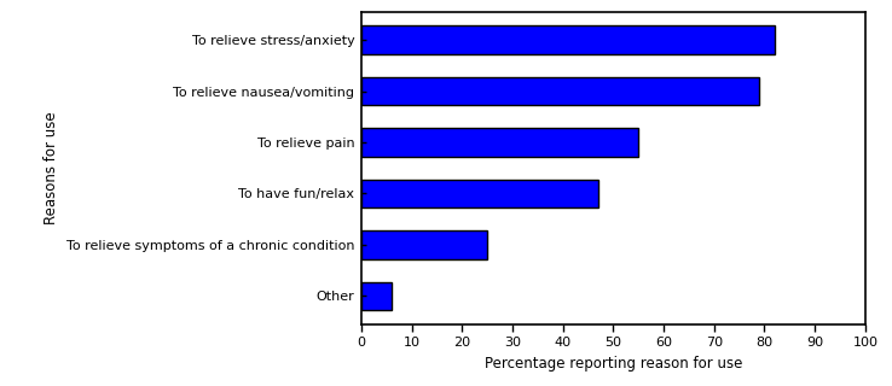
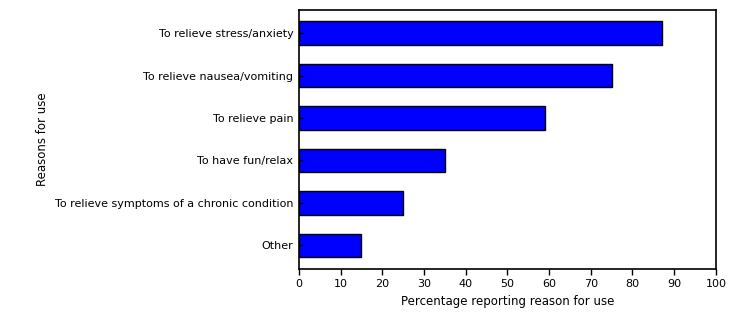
To relieve stress/anxiety: 82 -> 87
To relieve nausea/vomiting: 79 -> 75
To relieve pain: 55 -> 59
To have fun/relax: 47 -> 35
Other: 6 -> 15
